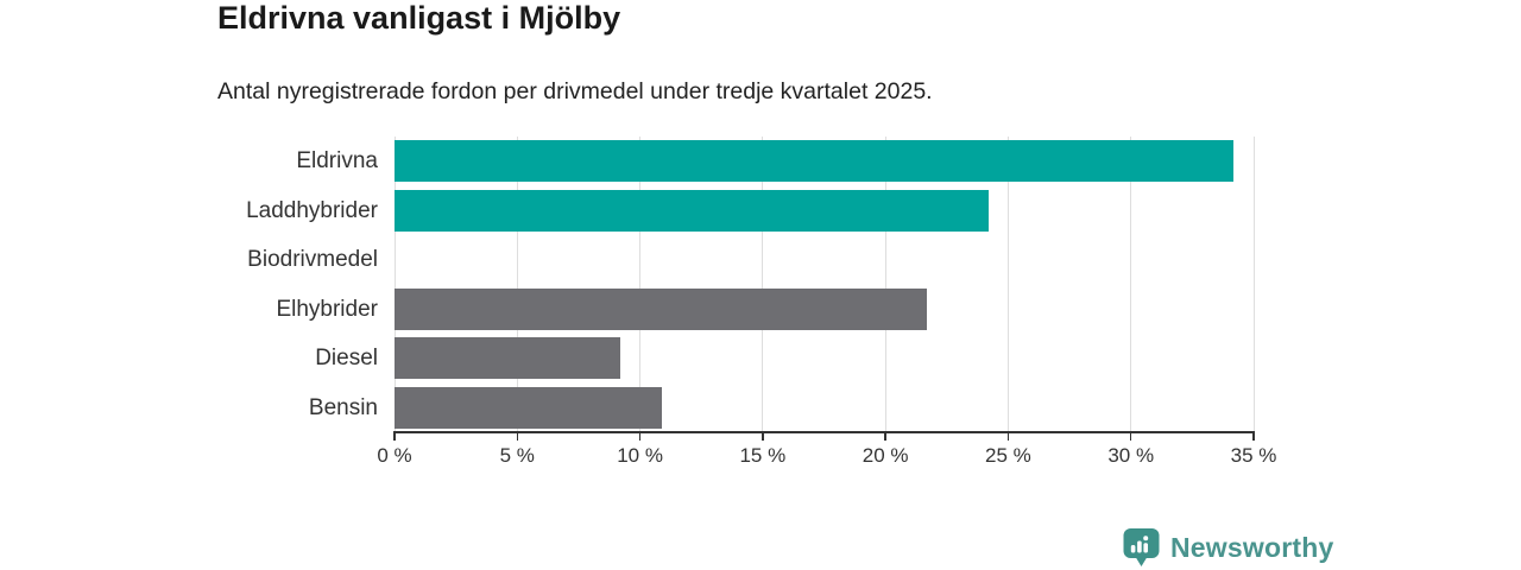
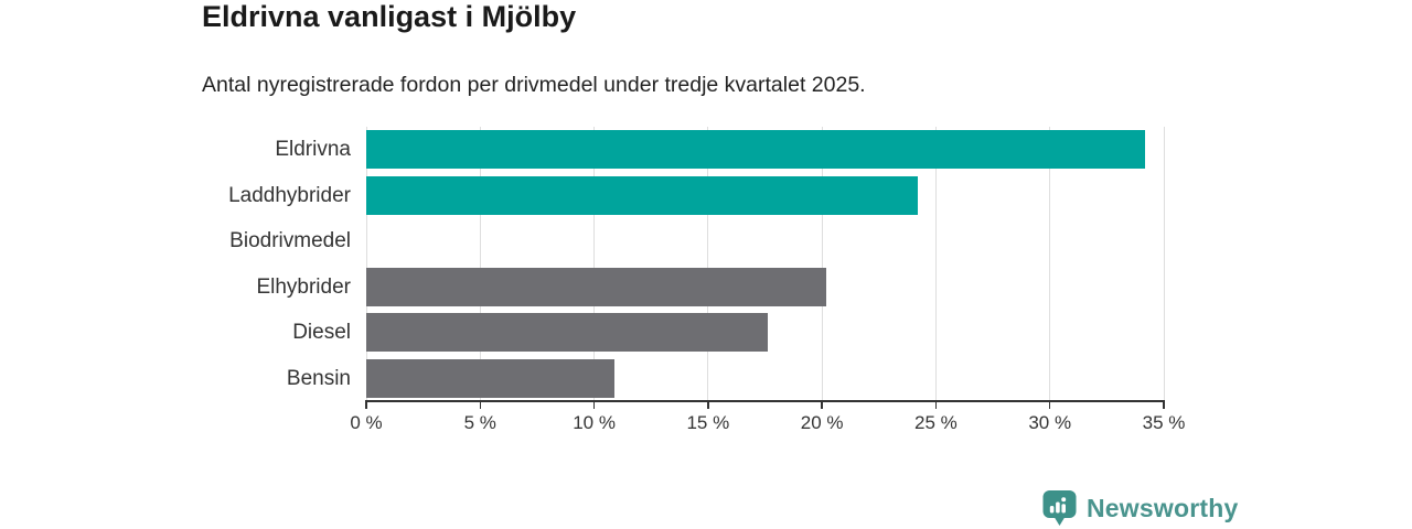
Elhybrider: 21.7% -> 20.2%
Diesel: 9.2% -> 17.6%
